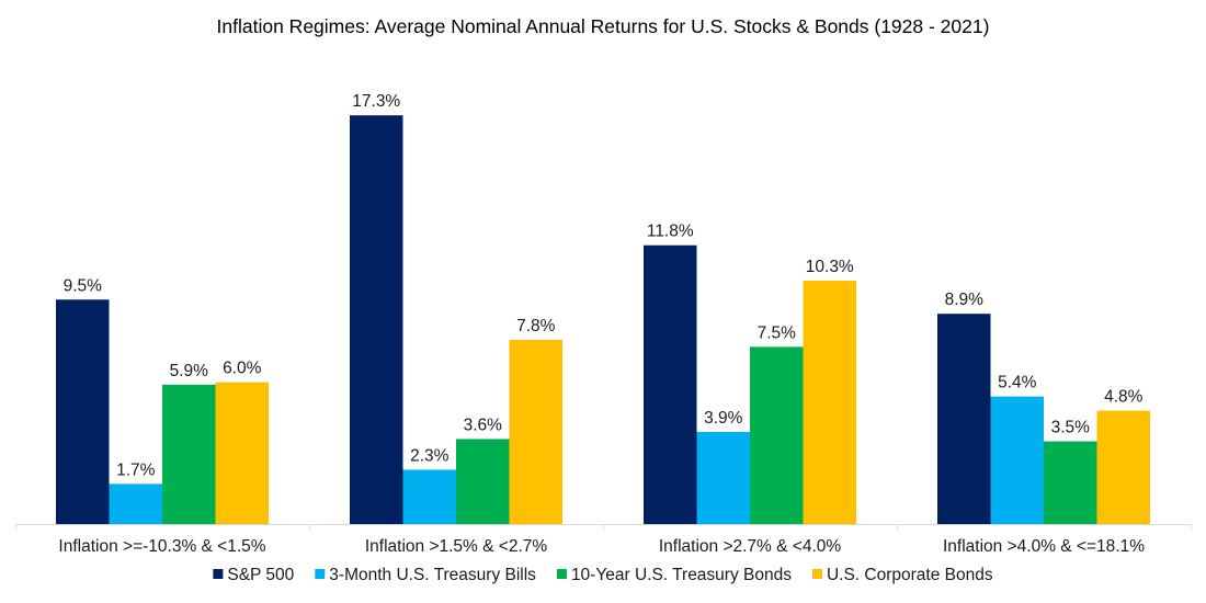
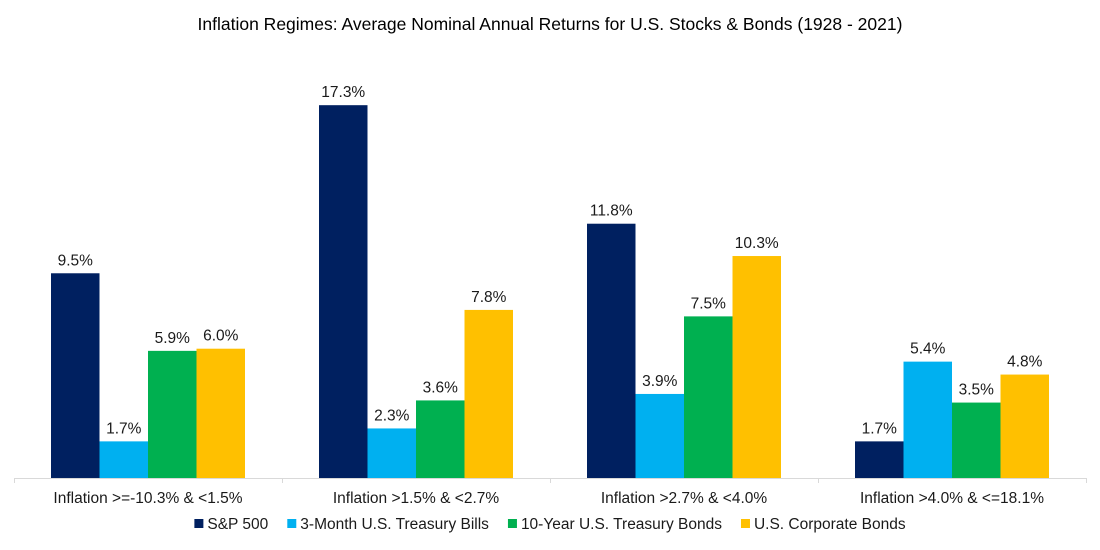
S&P 500/Inflation >4.0% & <=18.1%: 8.9% -> 1.7%
